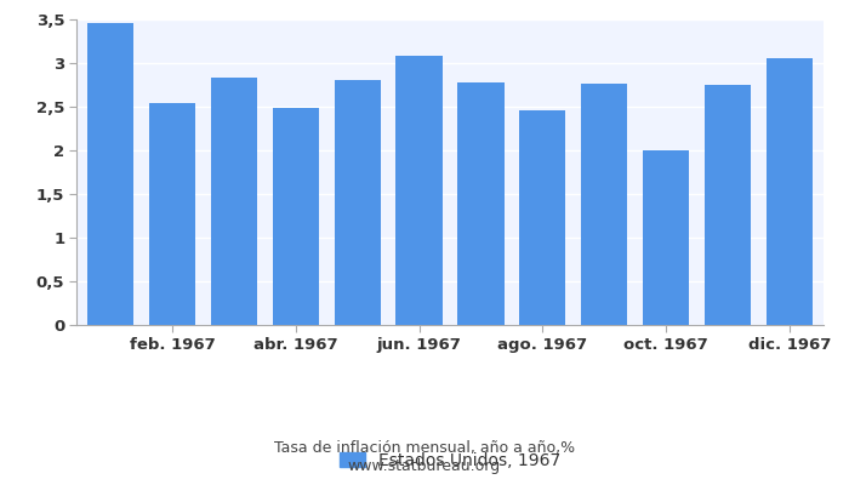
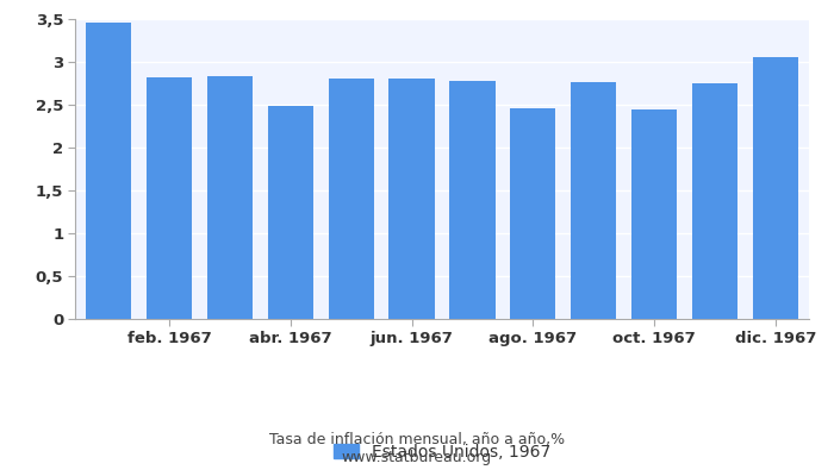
feb. 1967: 2,54 -> 2,82
jun. 1967: 3,08 -> 2,80
oct. 1967: 2,00 -> 2,44
